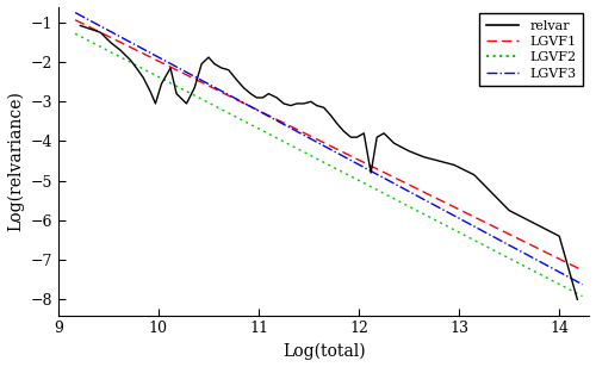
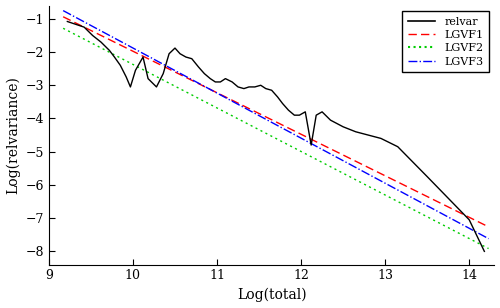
relvar/14: -6.40 -> -7.05
